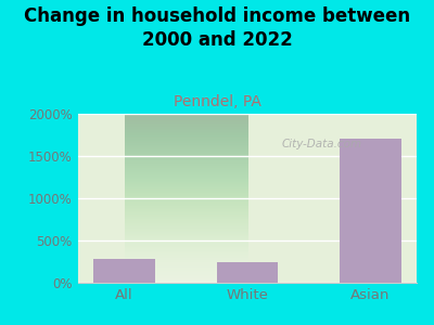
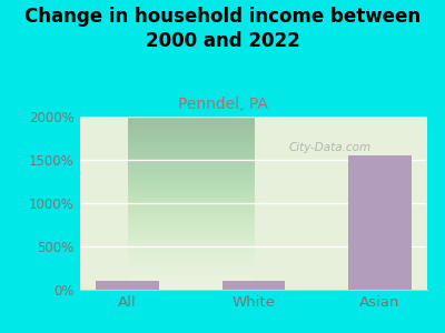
All: 280% -> 100%
White: 240% -> 100%
Asian: 1700% -> 1550%
